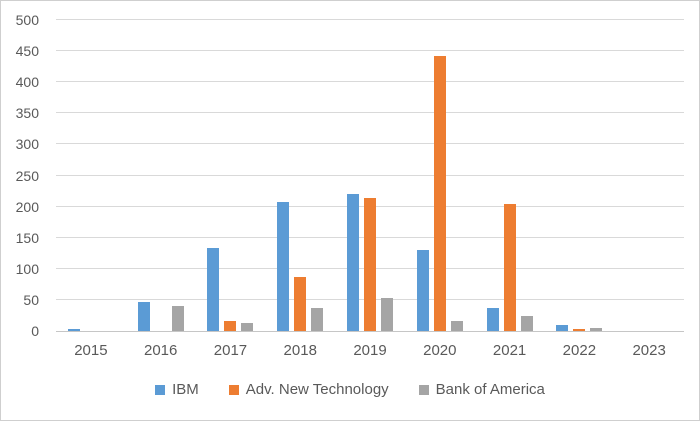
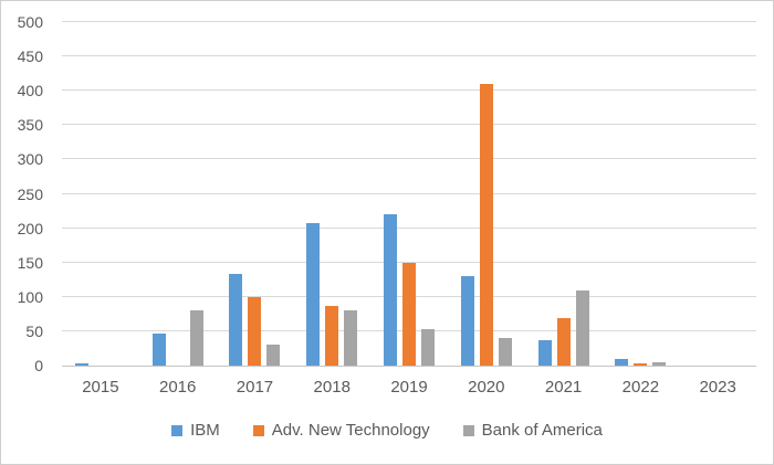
Bank of America/2016: 40 -> 80
Adv. New Technology/2017: 20 -> 100
Bank of America/2017: 10 -> 30
Bank of America/2018: 40 -> 80
Adv. New Technology/2019: 210 -> 150
Adv. New Technology/2020: 440 -> 410
Bank of America/2020: 20 -> 40
Adv. New Technology/2021: 200 -> 70
Bank of America/2021: 20 -> 110
